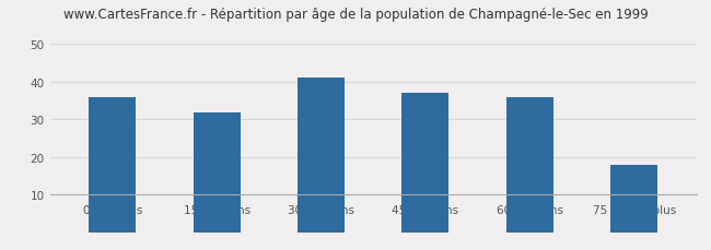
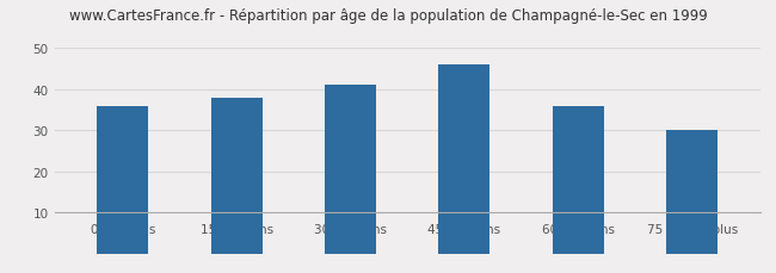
15 à 29 ans: 32 -> 38
45 à 59 ans: 37 -> 46
75 ans ou plus: 18 -> 30
